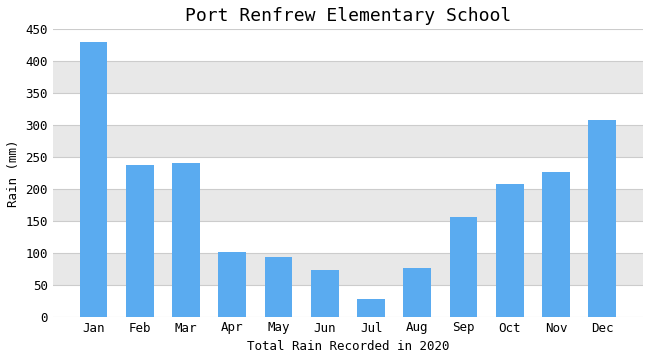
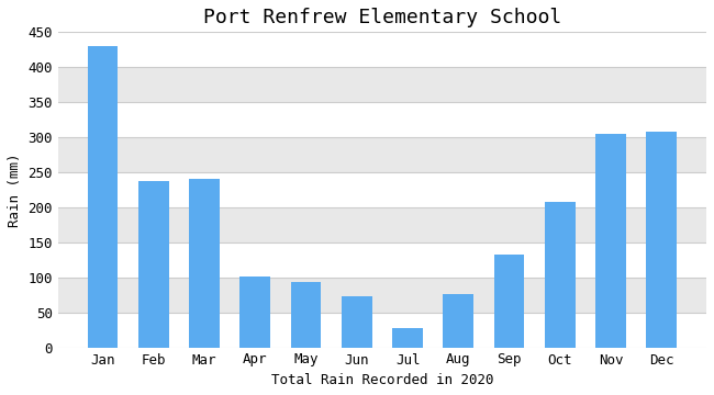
Sep: 156 -> 133
Nov: 226 -> 305
